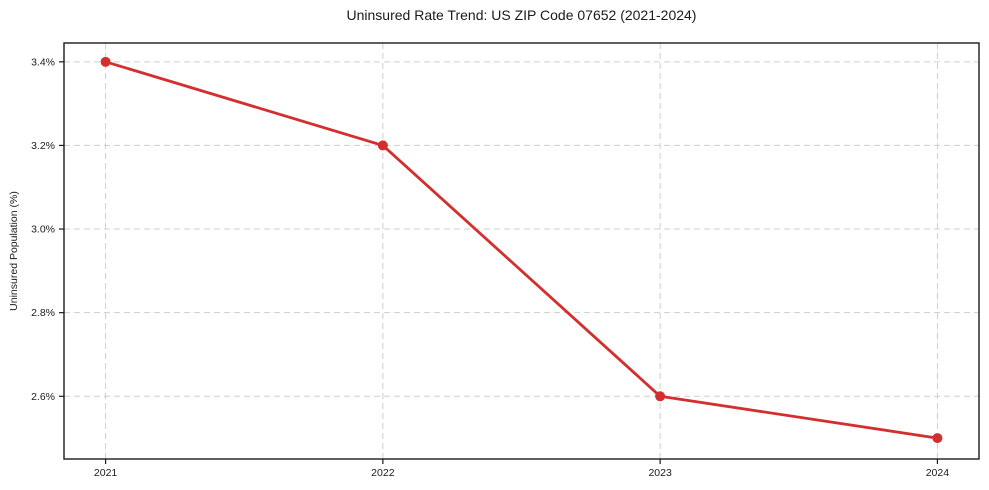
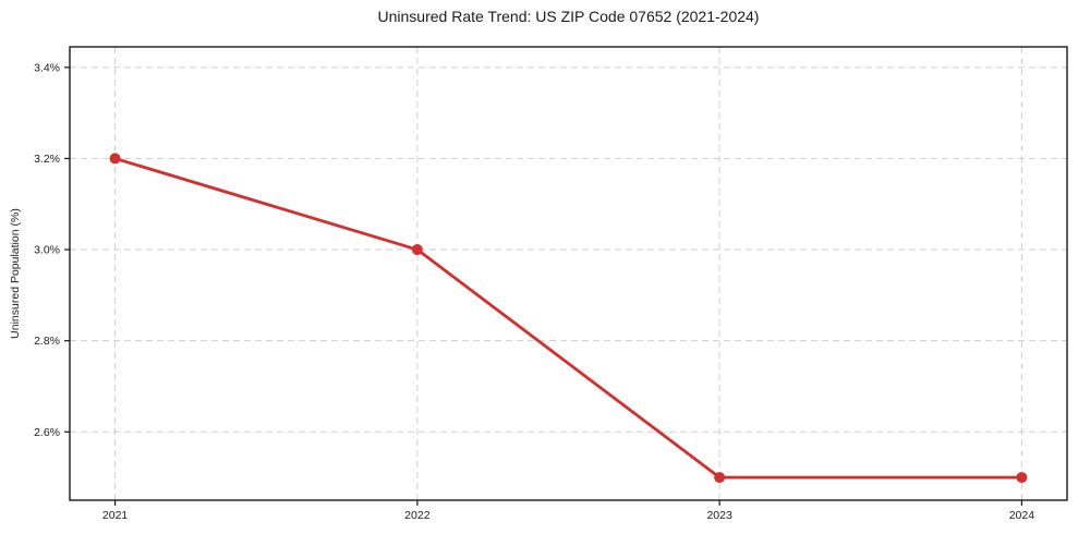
2021: 3.4% -> 3.2%
2022: 3.2% -> 3.0%
2023: 2.6% -> 2.5%
